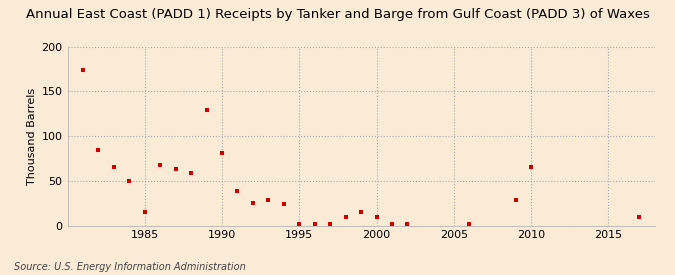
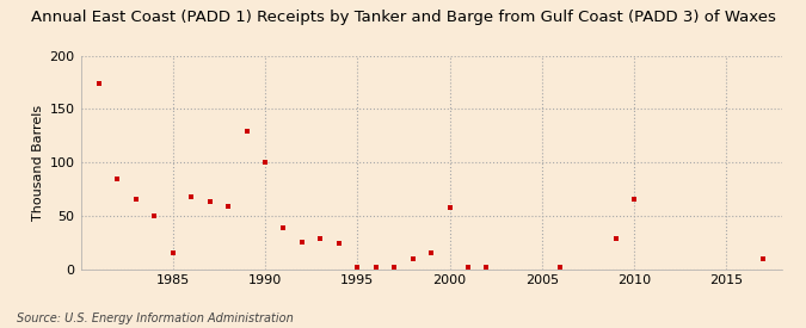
1990: 81 -> 100
2000: 9 -> 58
